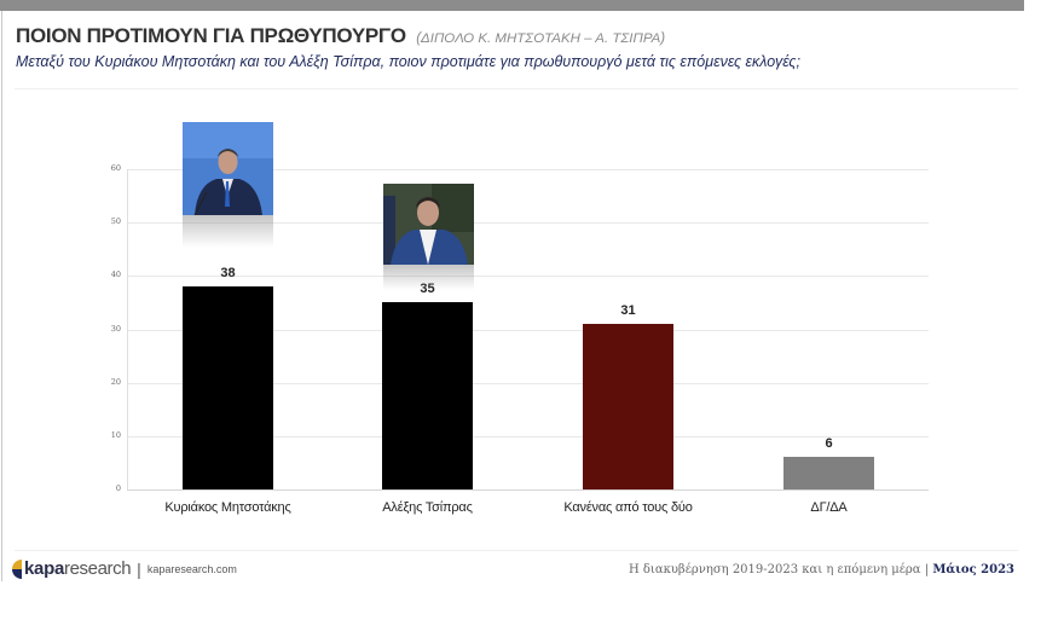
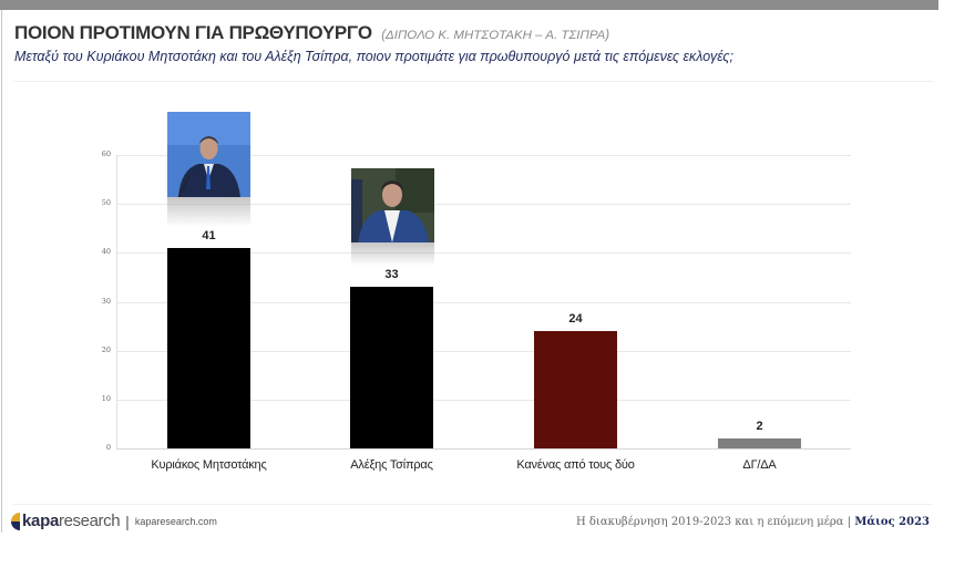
Κυριάκος Μητσοτάκης: 38 -> 41
Αλέξης Τσίπρας: 35 -> 33
Κανένας από τους δύο: 31 -> 24
ΔΓ/ΔΑ: 6 -> 2
